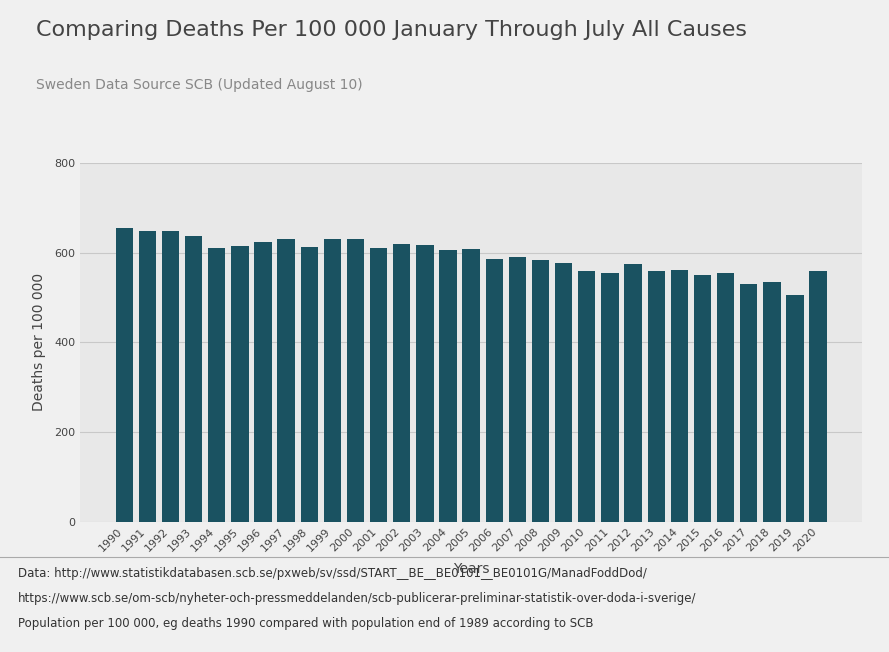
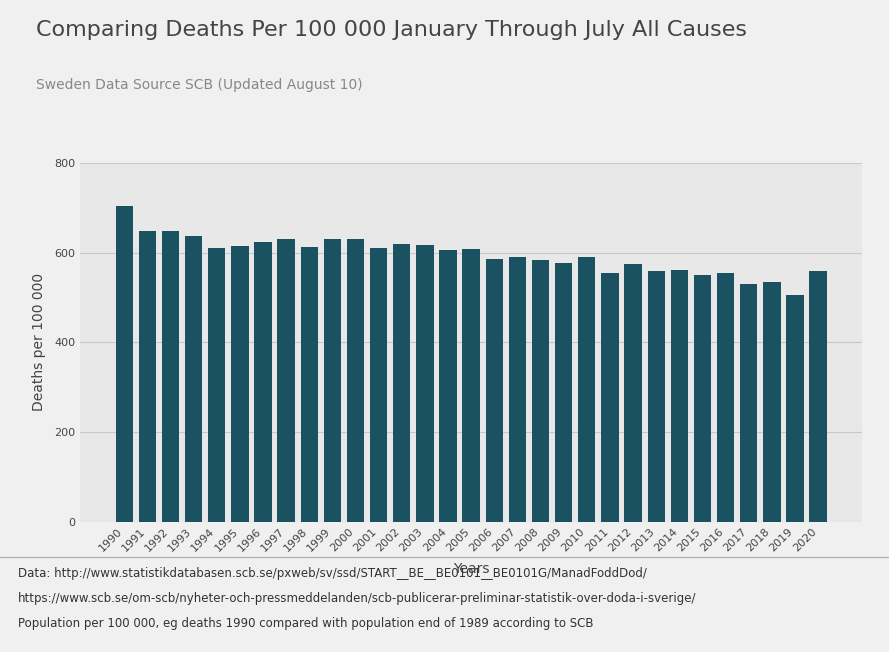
1990: 655 -> 705
2010: 558 -> 590
